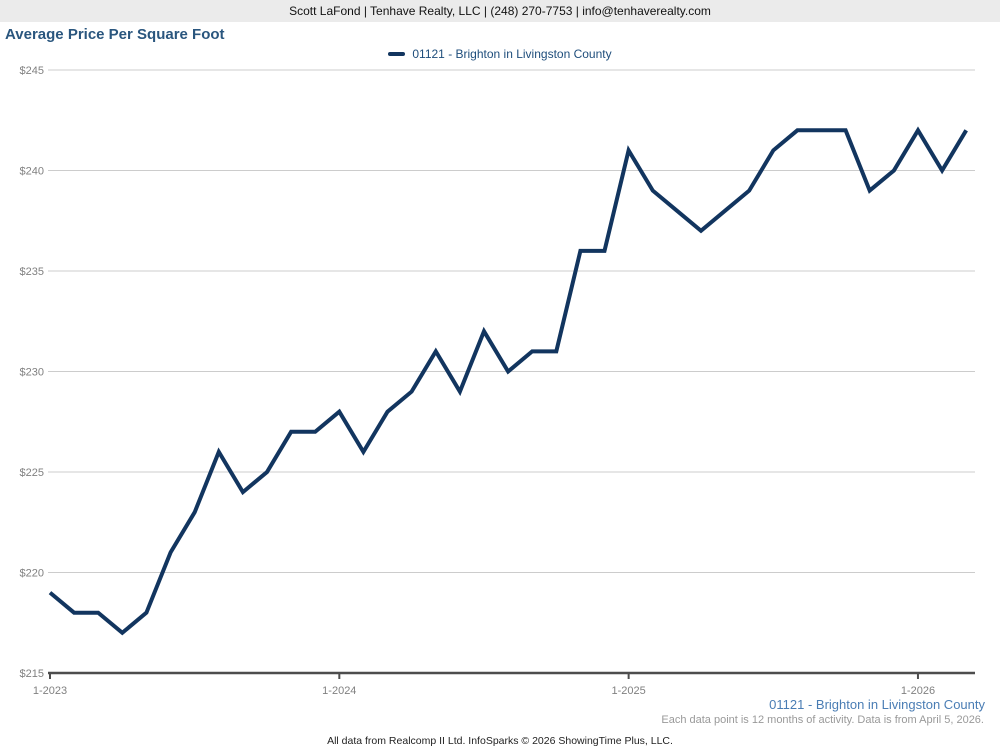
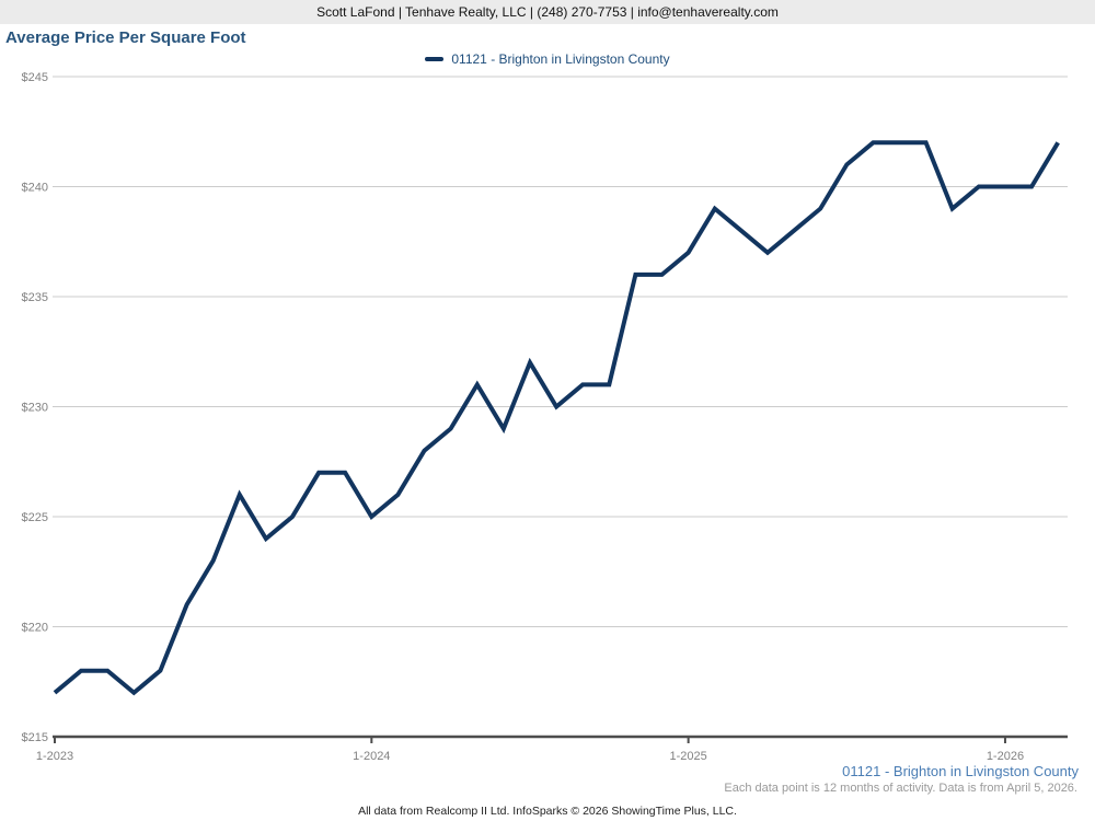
1-2023: $219 -> $217
1-2024: $228 -> $225
1-2025: $241 -> $237
1-2026: $242 -> $240
